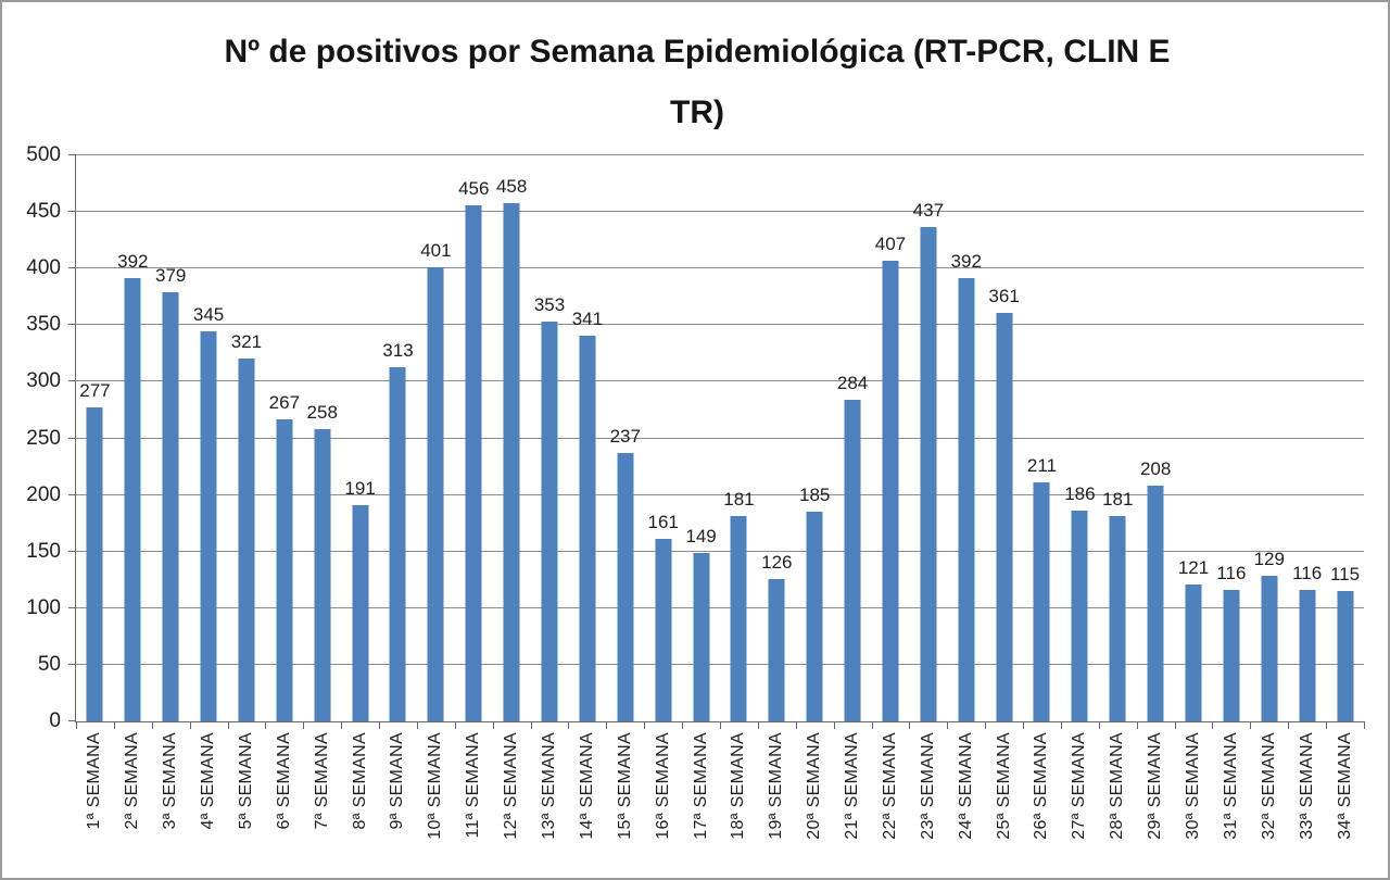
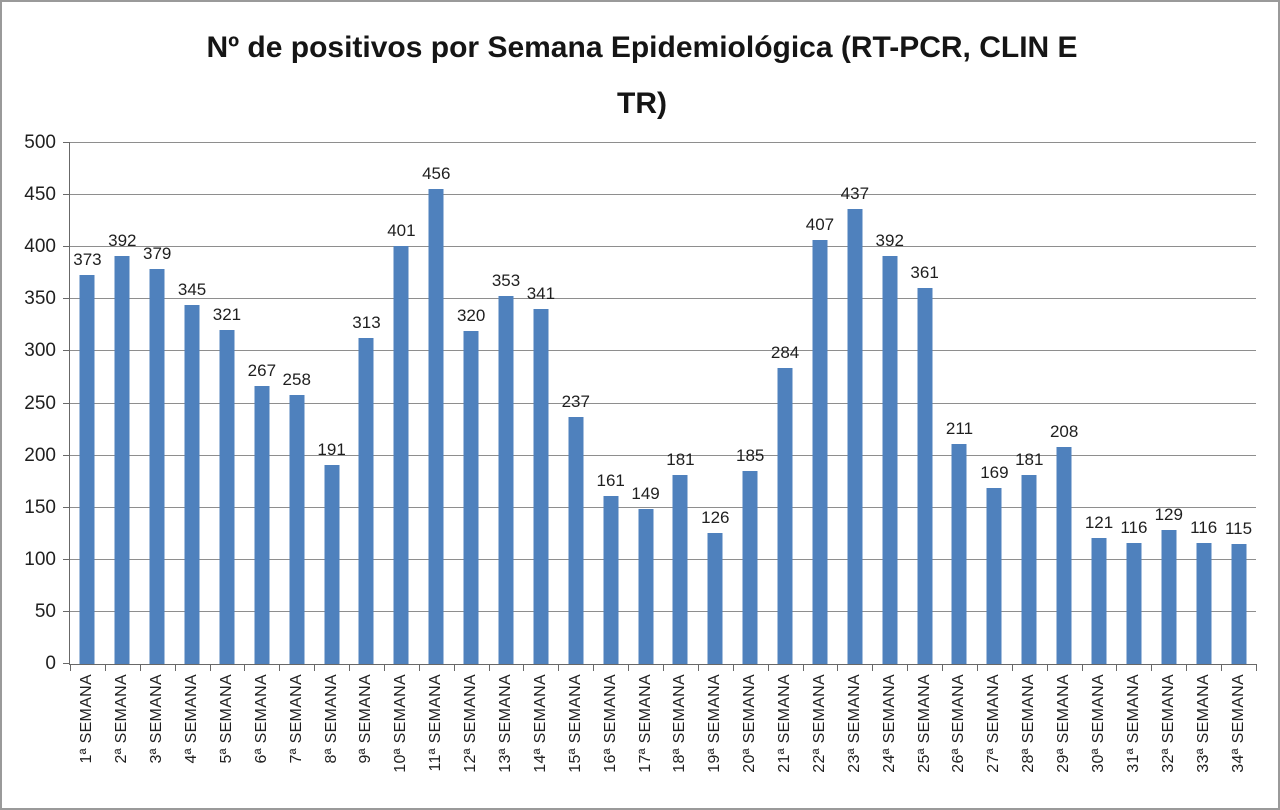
1ª SEMANA: 277 -> 373
12ª SEMANA: 458 -> 320
27ª SEMANA: 186 -> 169
